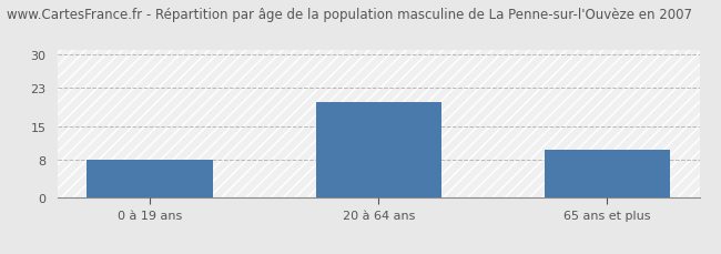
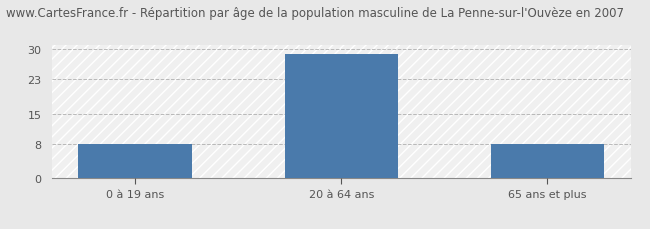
20 à 64 ans: 20 -> 29
65 ans et plus: 10 -> 8
